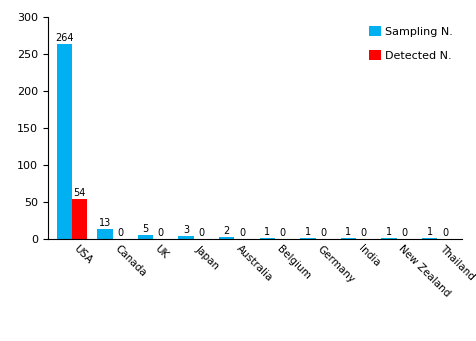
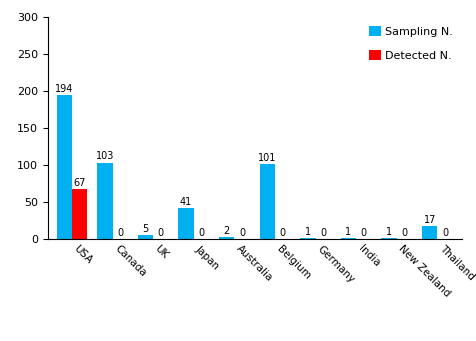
Sampling N./USA: 264 -> 194
Detected N./USA: 54 -> 67
Sampling N./Canada: 13 -> 103
Sampling N./Japan: 3 -> 41
Sampling N./Belgium: 1 -> 101
Sampling N./Thailand: 1 -> 17
